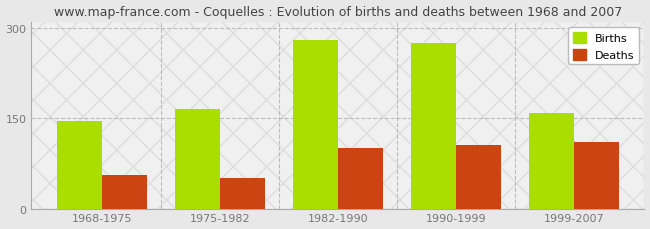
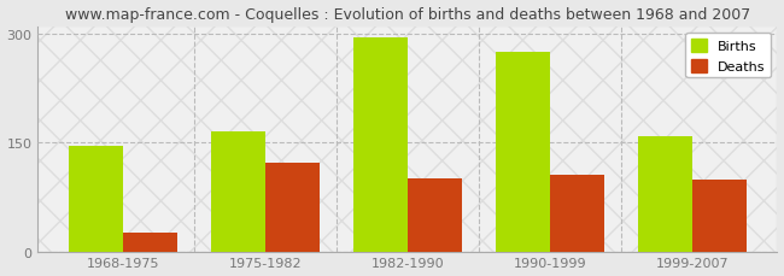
Deaths/1968-1975: 55 -> 26
Deaths/1975-1982: 50 -> 122
Births/1982-1990: 280 -> 294
Deaths/1999-2007: 110 -> 98
